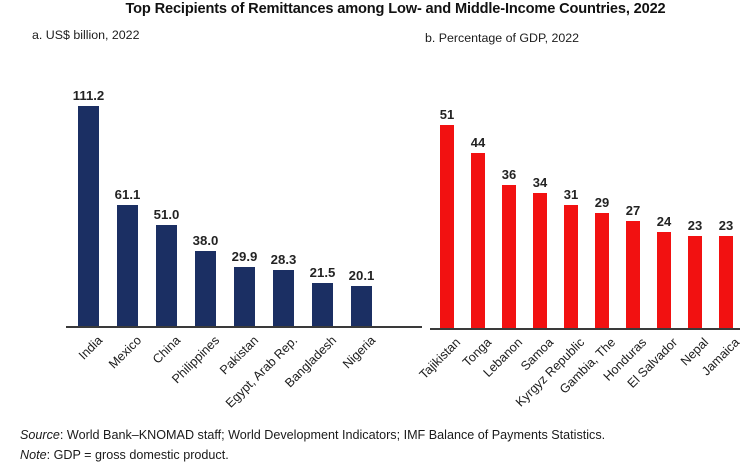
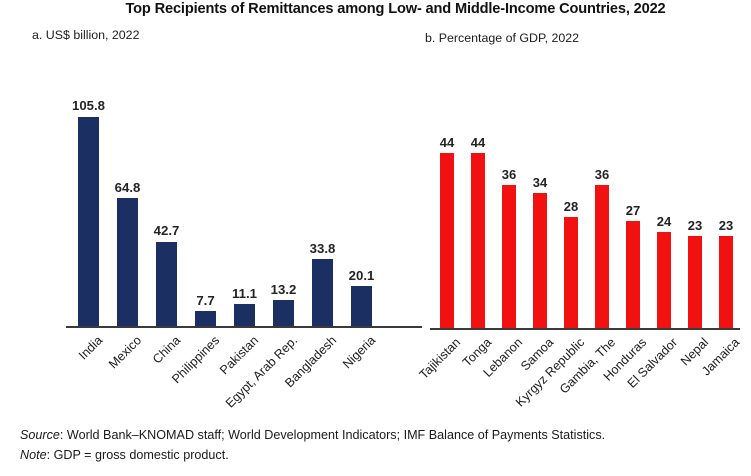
a. US$ billion, 2022/India: 111.2 -> 105.8
a. US$ billion, 2022/Mexico: 61.1 -> 64.8
a. US$ billion, 2022/China: 51.0 -> 42.7
a. US$ billion, 2022/Philippines: 38.0 -> 7.7
a. US$ billion, 2022/Pakistan: 29.9 -> 11.1
a. US$ billion, 2022/Egypt, Arab Rep.: 28.3 -> 13.2
a. US$ billion, 2022/Bangladesh: 21.5 -> 33.8
b. Percentage of GDP, 2022/Tajikistan: 51 -> 44
b. Percentage of GDP, 2022/Kyrgyz Republic: 31 -> 28
b. Percentage of GDP, 2022/Gambia, The: 29 -> 36
